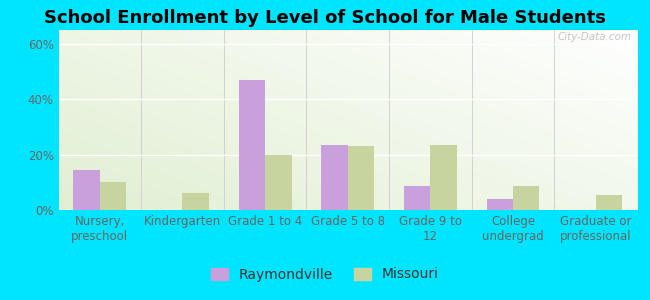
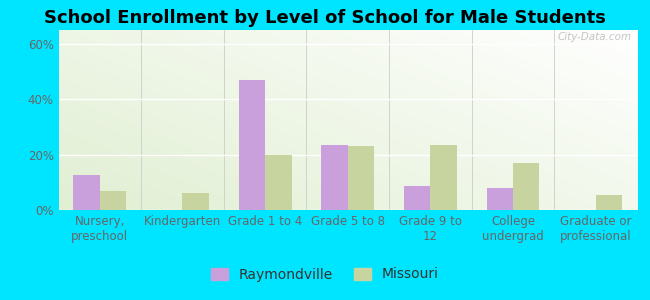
Raymondville/Nursery, preschool: 14.5% -> 12.5%
Missouri/Nursery, preschool: 10.0% -> 7.0%
Raymondville/College undergrad: 4.0% -> 8.0%
Missouri/College undergrad: 8.5% -> 17.0%
